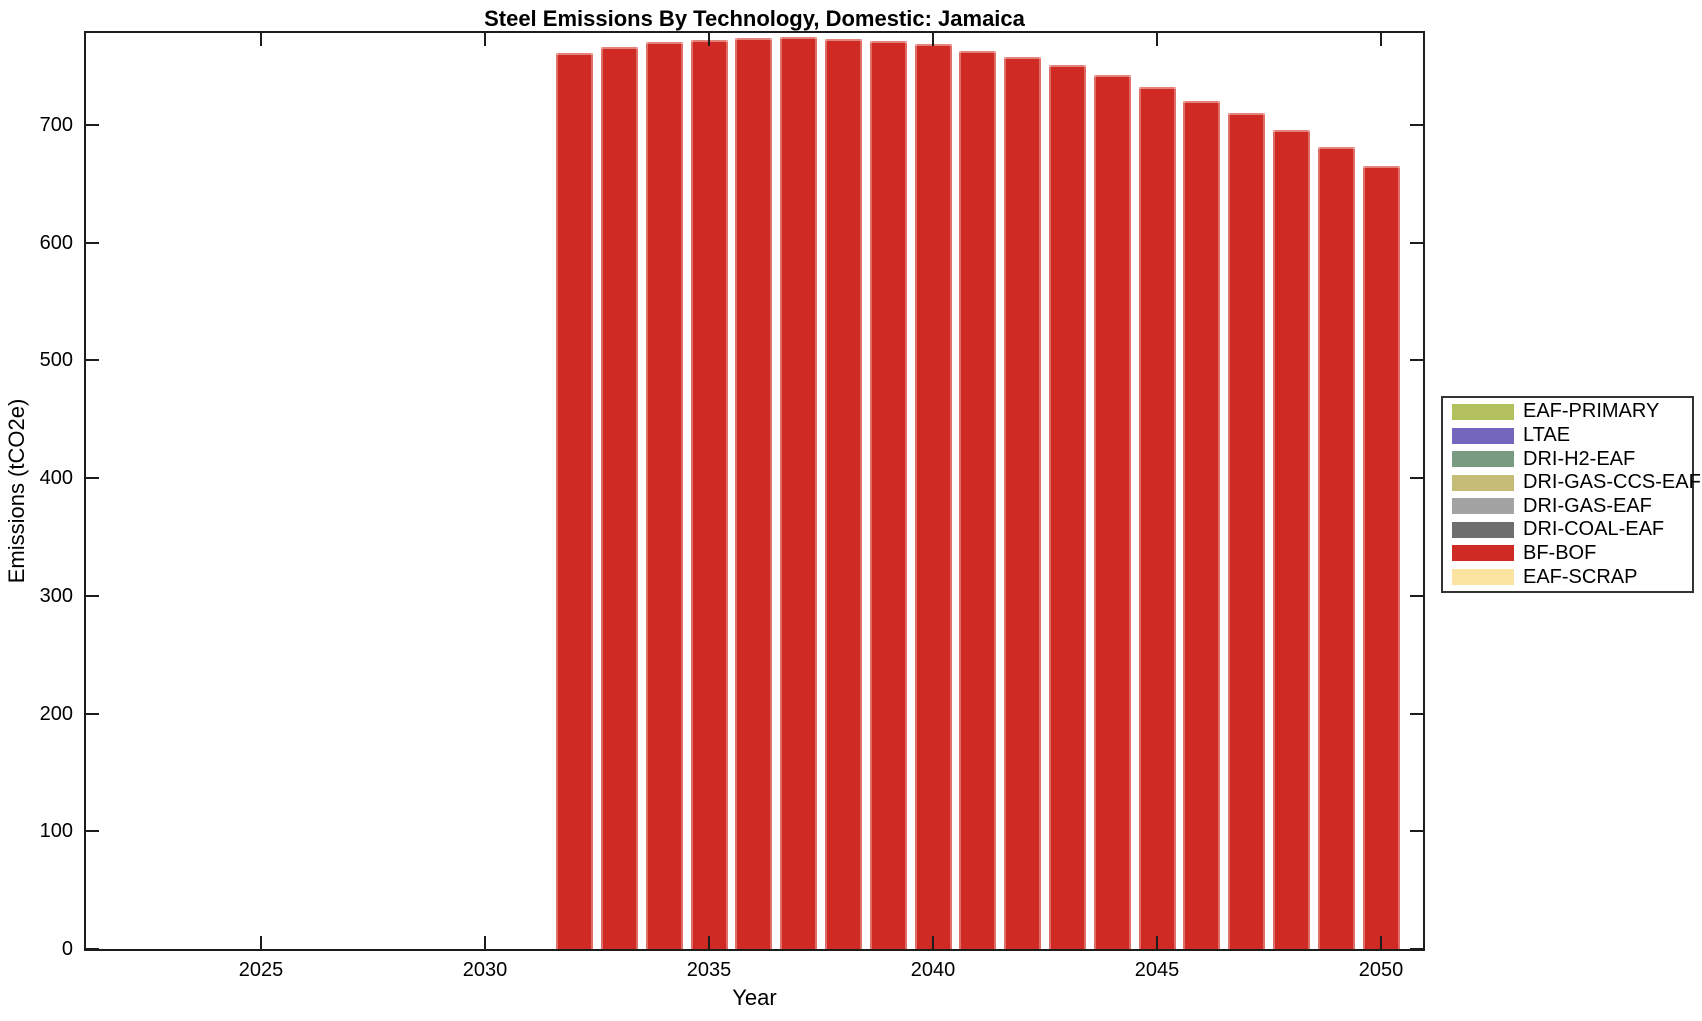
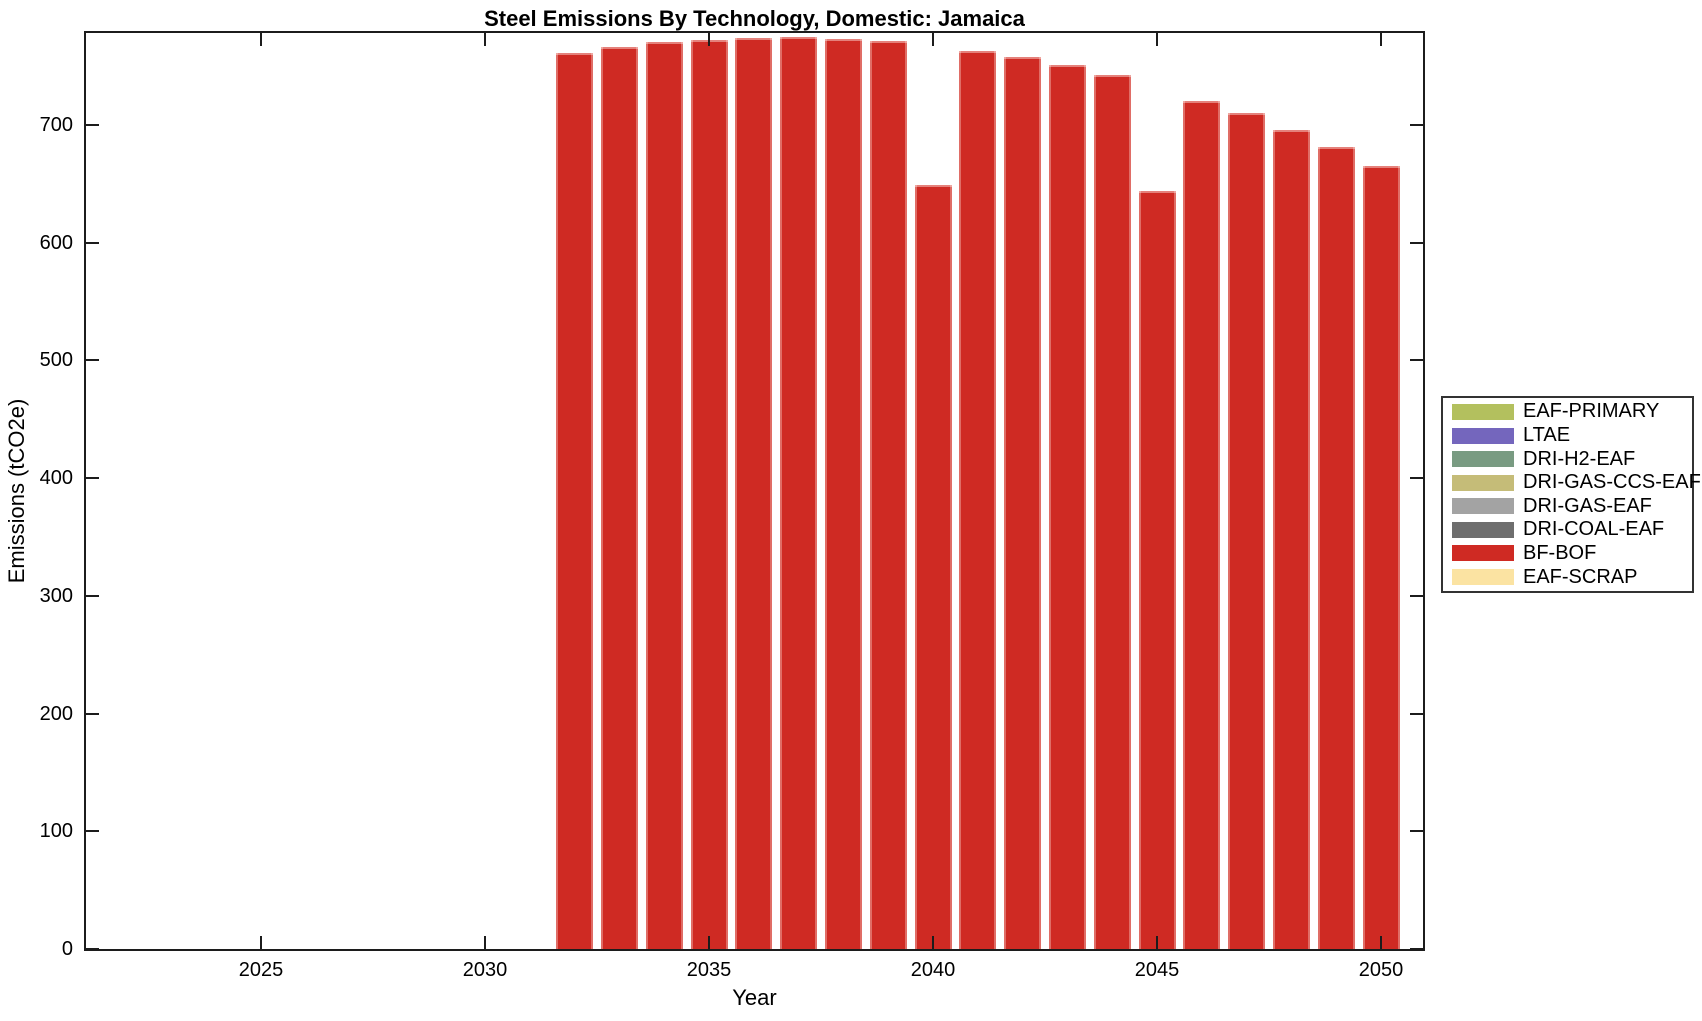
2040: 769 -> 649
2045: 732 -> 644
